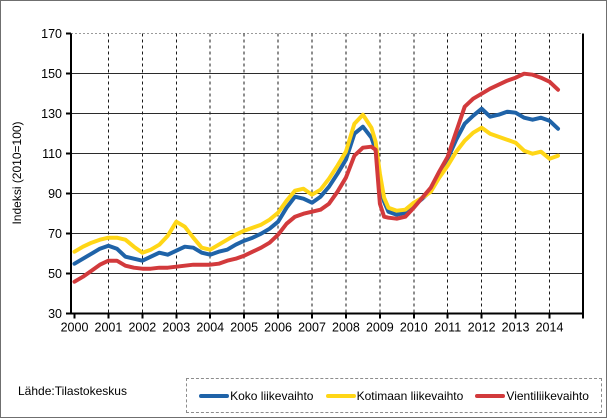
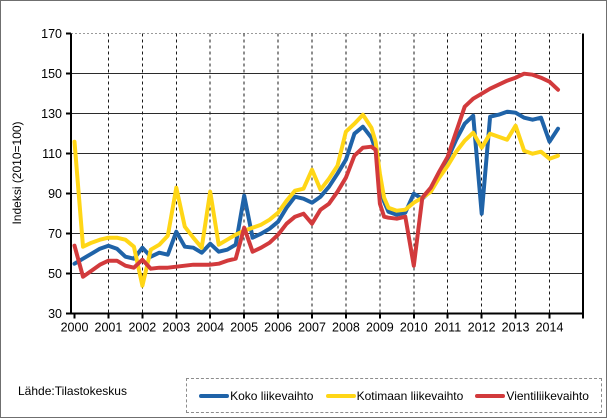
Kotimaan liikevaihto/2000: 61 -> 116
Vientiliikevaihto/2000: 46 -> 64
Koko liikevaihto/2002: 56 -> 63
Kotimaan liikevaihto/2002: 60 -> 44
Vientiliikevaihto/2002: 52 -> 57
Koko liikevaihto/2003: 62 -> 71
Kotimaan liikevaihto/2003: 76 -> 93
Koko liikevaihto/2004: 60 -> 65
Kotimaan liikevaihto/2004: 62 -> 91
Koko liikevaihto/2005: 66 -> 89
Vientiliikevaihto/2005: 59 -> 73
Kotimaan liikevaihto/2007: 90 -> 102
Vientiliikevaihto/2007: 81 -> 75
Kotimaan liikevaihto/2008: 111 -> 121
Koko liikevaihto/2010: 84 -> 90
Vientiliikevaihto/2010: 83 -> 54
Koko liikevaihto/2012: 132 -> 80
Kotimaan liikevaihto/2012: 123 -> 113
Kotimaan liikevaihto/2013: 116 -> 124
Koko liikevaihto/2014: 126 -> 116
